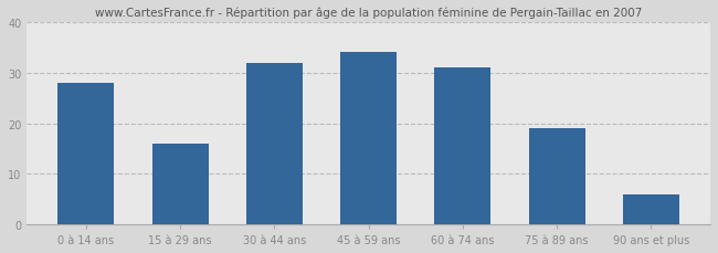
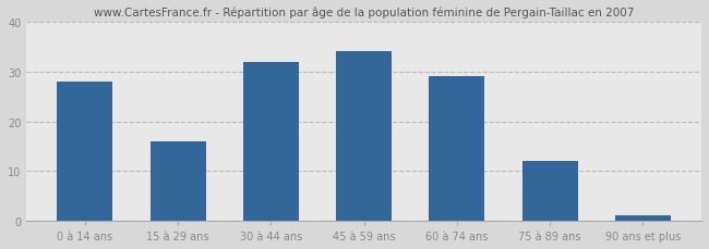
60 à 74 ans: 31 -> 29
75 à 89 ans: 19 -> 12
90 ans et plus: 6 -> 1
